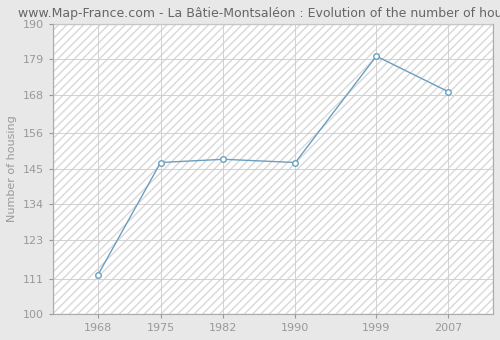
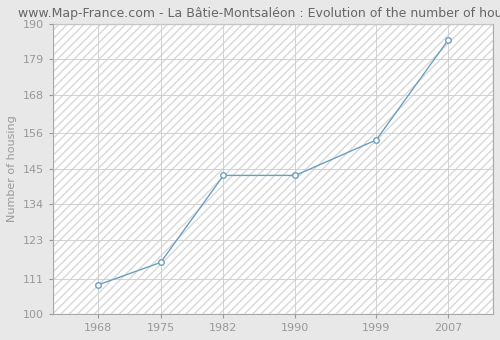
1968: 112 -> 109
1975: 147 -> 116
1982: 148 -> 143
1990: 147 -> 143
1999: 180 -> 154
2007: 169 -> 185
